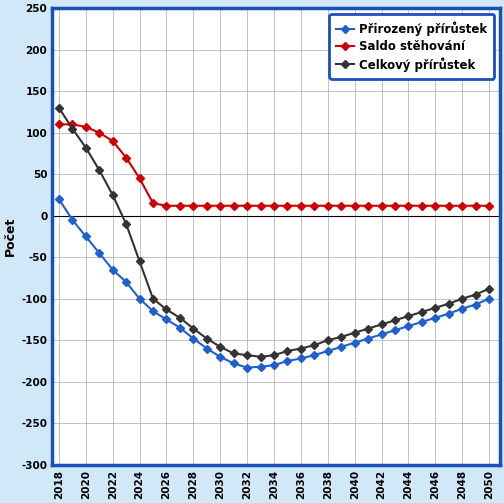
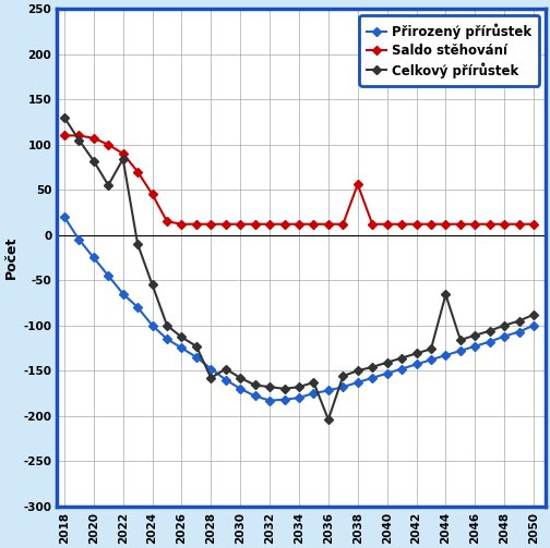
Celkový přírůstek/2022: 25 -> 84
Celkový přírůstek/2028: -136 -> -158
Celkový přírůstek/2036: -160 -> -204
Saldo stěhování/2038: 12 -> 56
Celkový přírůstek/2044: -121 -> -66
